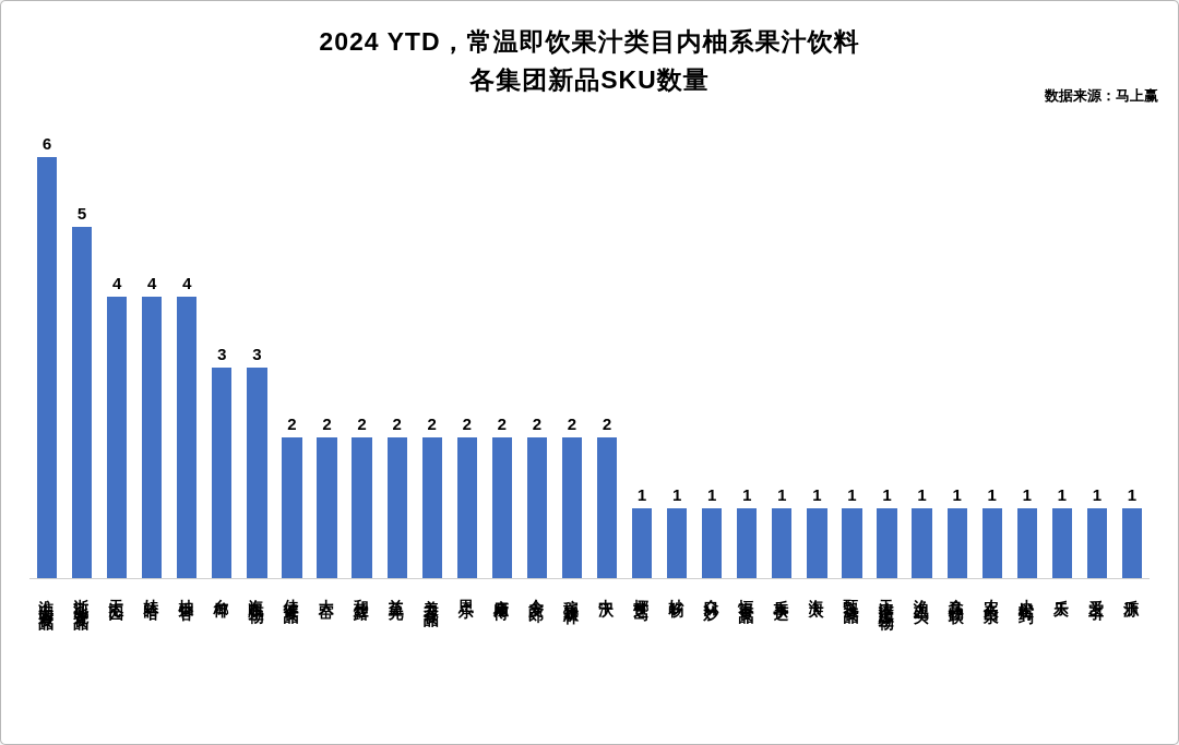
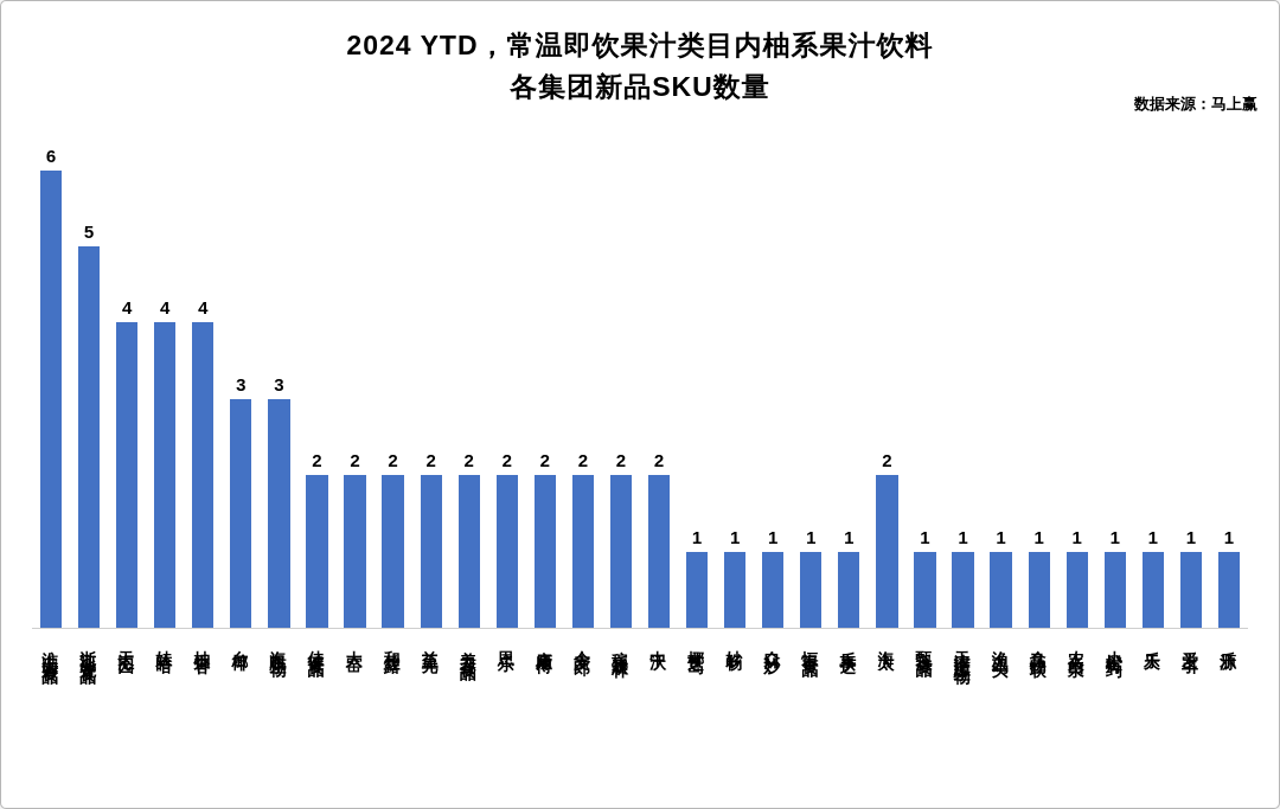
海太: 1 -> 2
